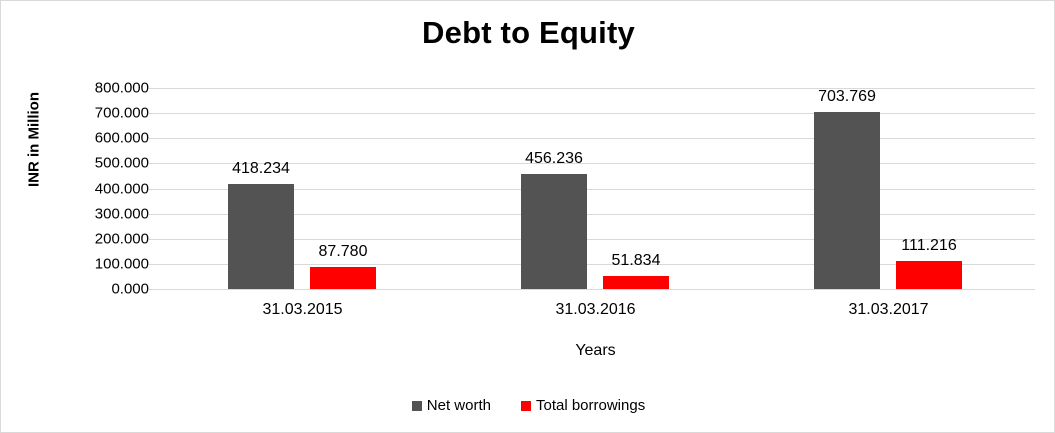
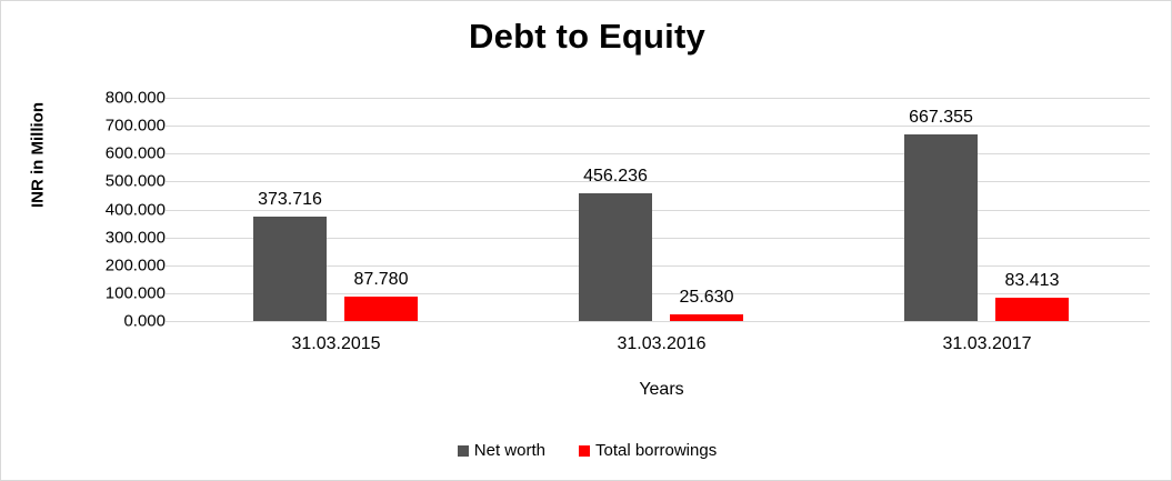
Net worth/31.03.2015: 418.234 -> 373.716
Total borrowings/31.03.2016: 51.834 -> 25.630
Net worth/31.03.2017: 703.769 -> 667.355
Total borrowings/31.03.2017: 111.216 -> 83.413
